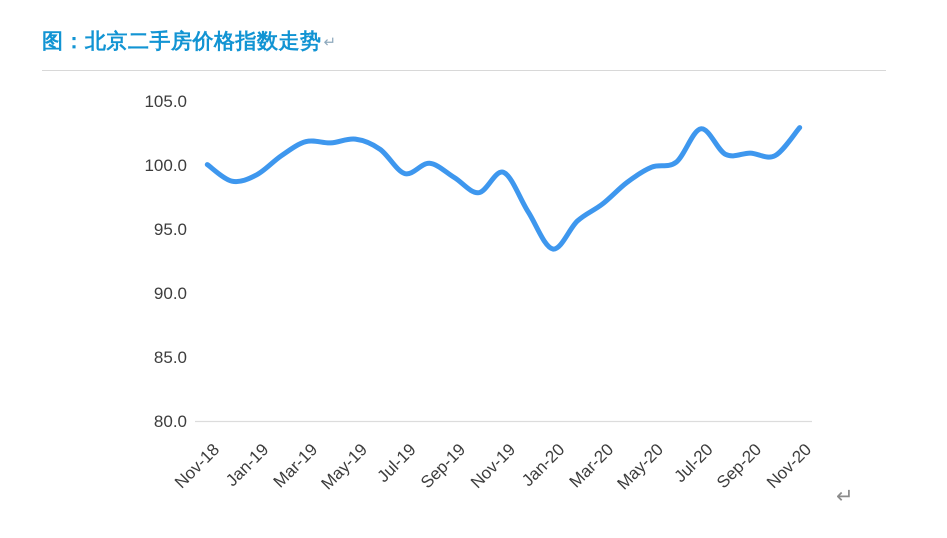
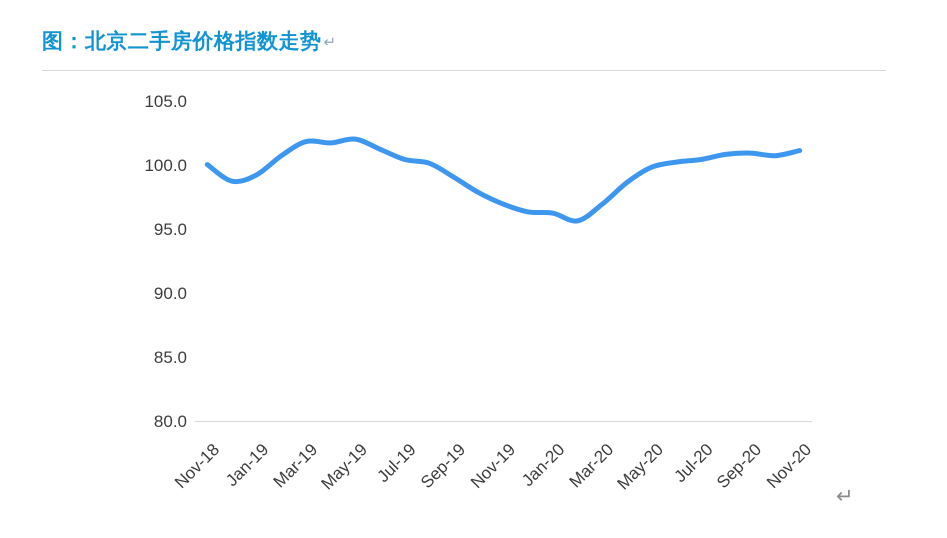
Jul-19: 99.4 -> 100.5
Nov-19: 99.5 -> 97.0
Jan-20: 93.5 -> 96.3
Jul-20: 102.9 -> 100.5
Nov-20: 103.0 -> 101.2
